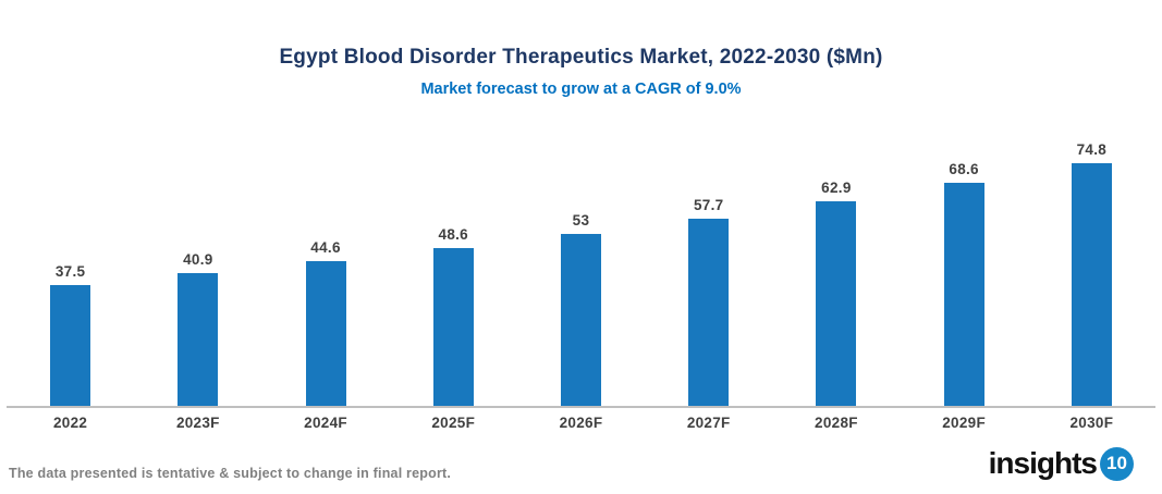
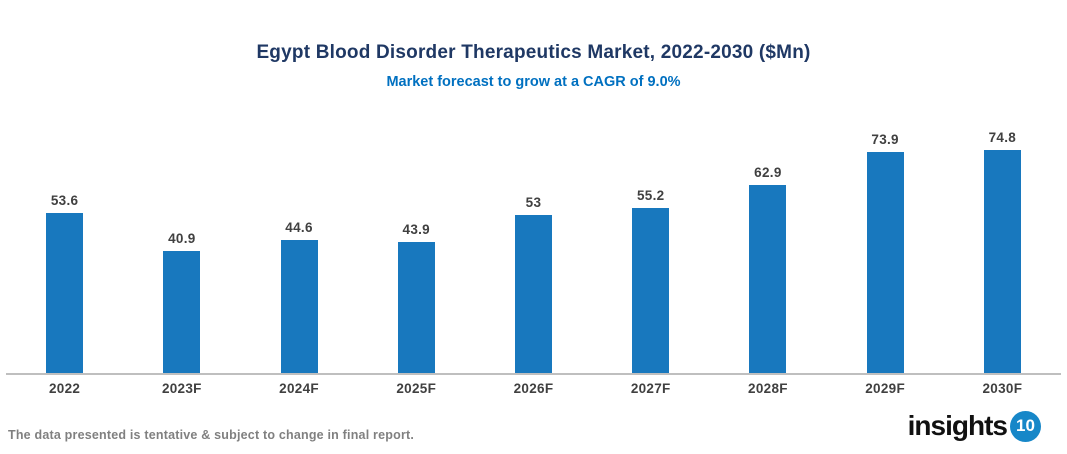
2022: 37.5 -> 53.6
2025F: 48.6 -> 43.9
2027F: 57.7 -> 55.2
2029F: 68.6 -> 73.9
